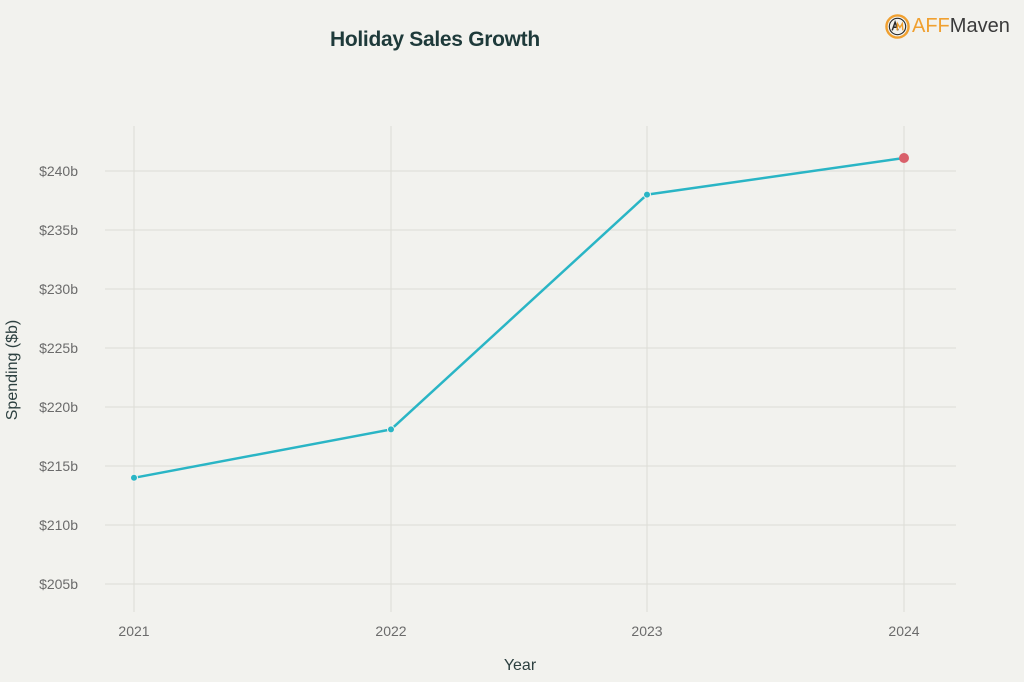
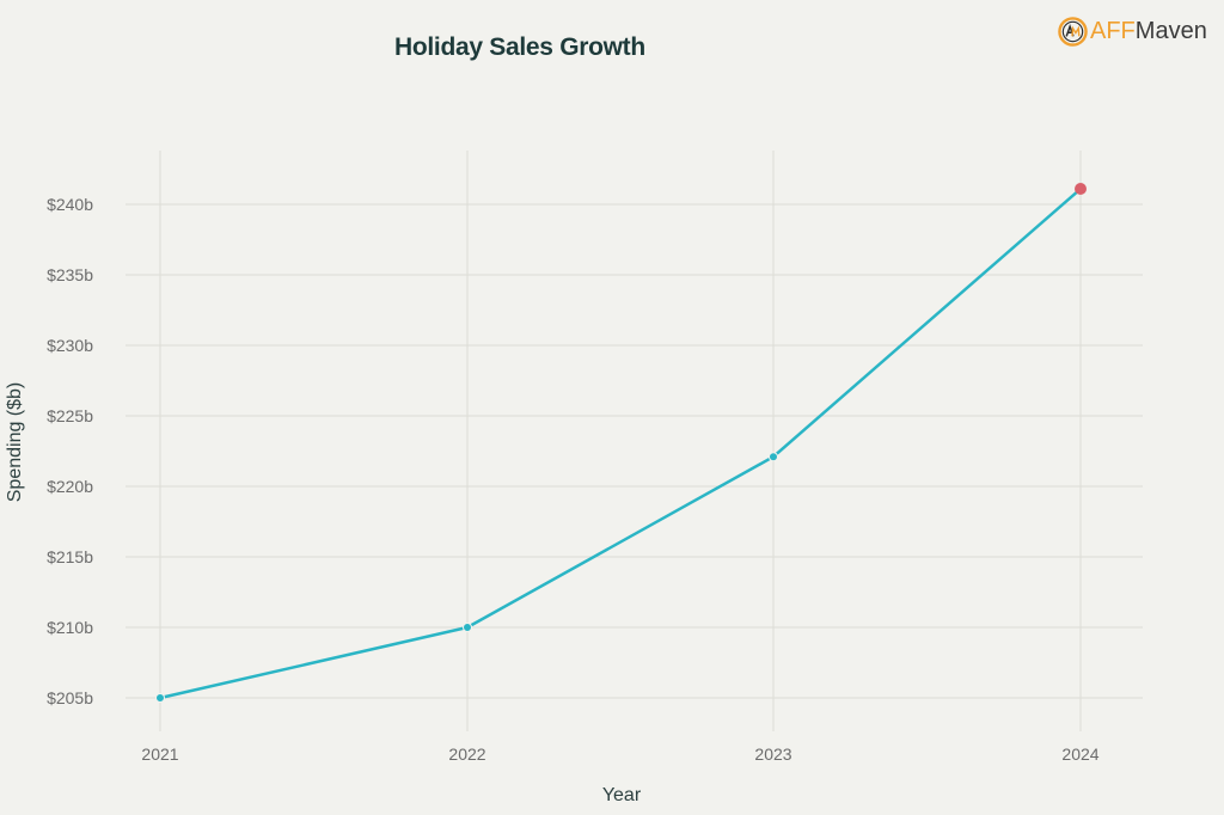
2021: $214.0b -> $205.0b
2022: $218.1b -> $210.0b
2023: $238.0b -> $222.1b
